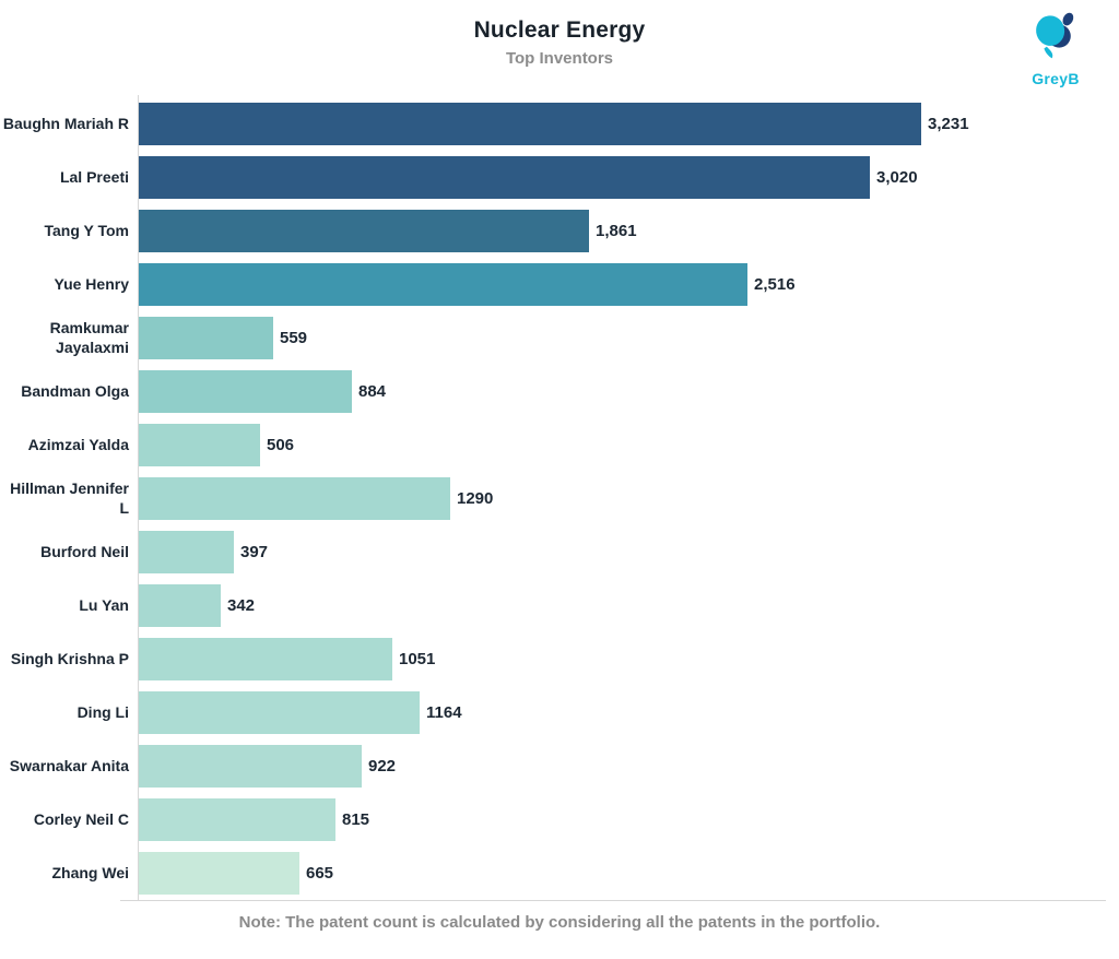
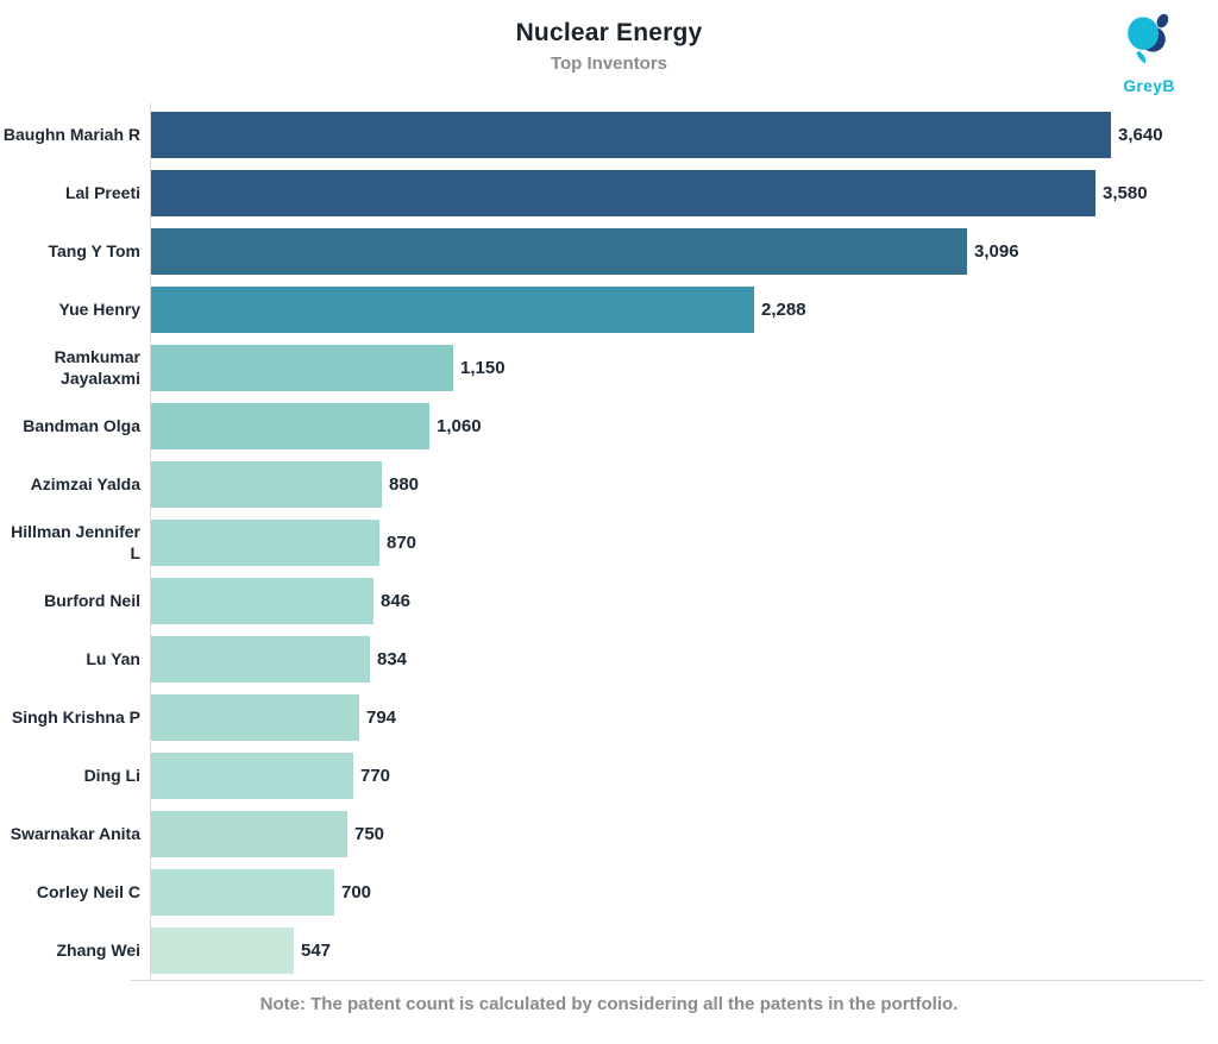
Baughn Mariah R: 3,231 -> 3,640
Lal Preeti: 3,020 -> 3,580
Tang Y Tom: 1,861 -> 3,096
Yue Henry: 2,516 -> 2,288
Ramkumar Jayalaxmi: 559 -> 1,150
Bandman Olga: 884 -> 1,060
Azimzai Yalda: 506 -> 880
Hillman Jennifer L: 1290 -> 870
Burford Neil: 397 -> 846
Lu Yan: 342 -> 834
Singh Krishna P: 1051 -> 794
Ding Li: 1164 -> 770
Swarnakar Anita: 922 -> 750
Corley Neil C: 815 -> 700
Zhang Wei: 665 -> 547
